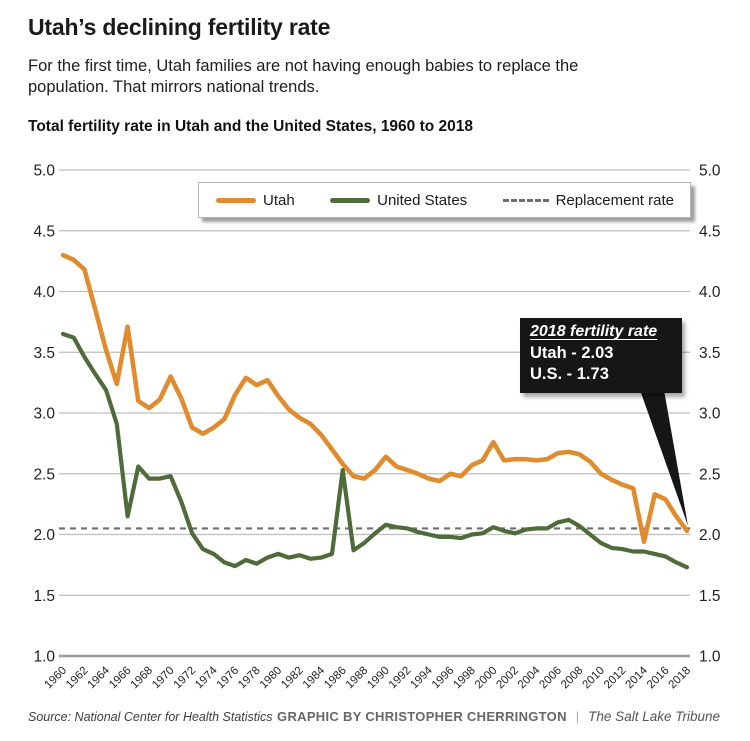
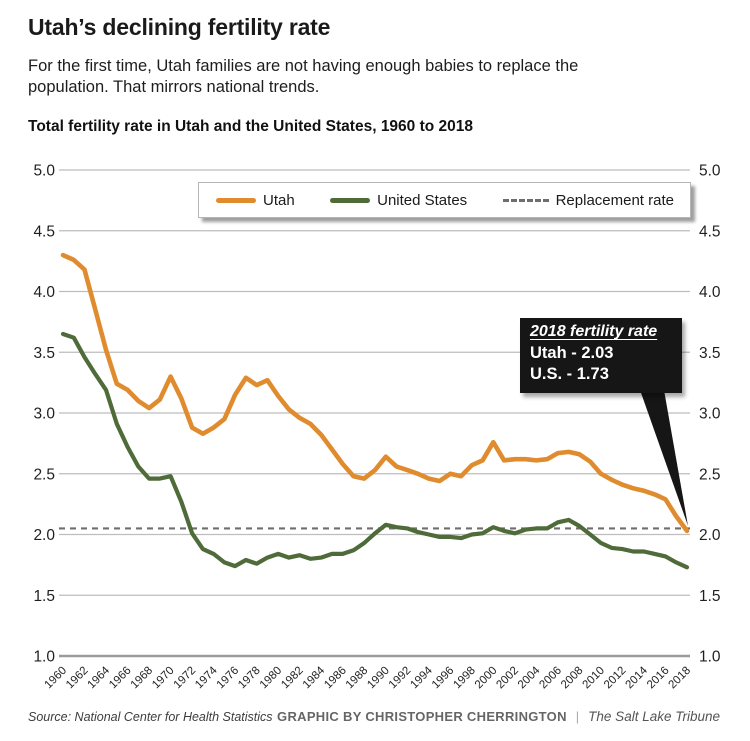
Utah/1966: 3.71 -> 3.19
United States/1966: 2.15 -> 2.72
United States/1986: 2.53 -> 1.84
Utah/2014: 1.94 -> 2.36
